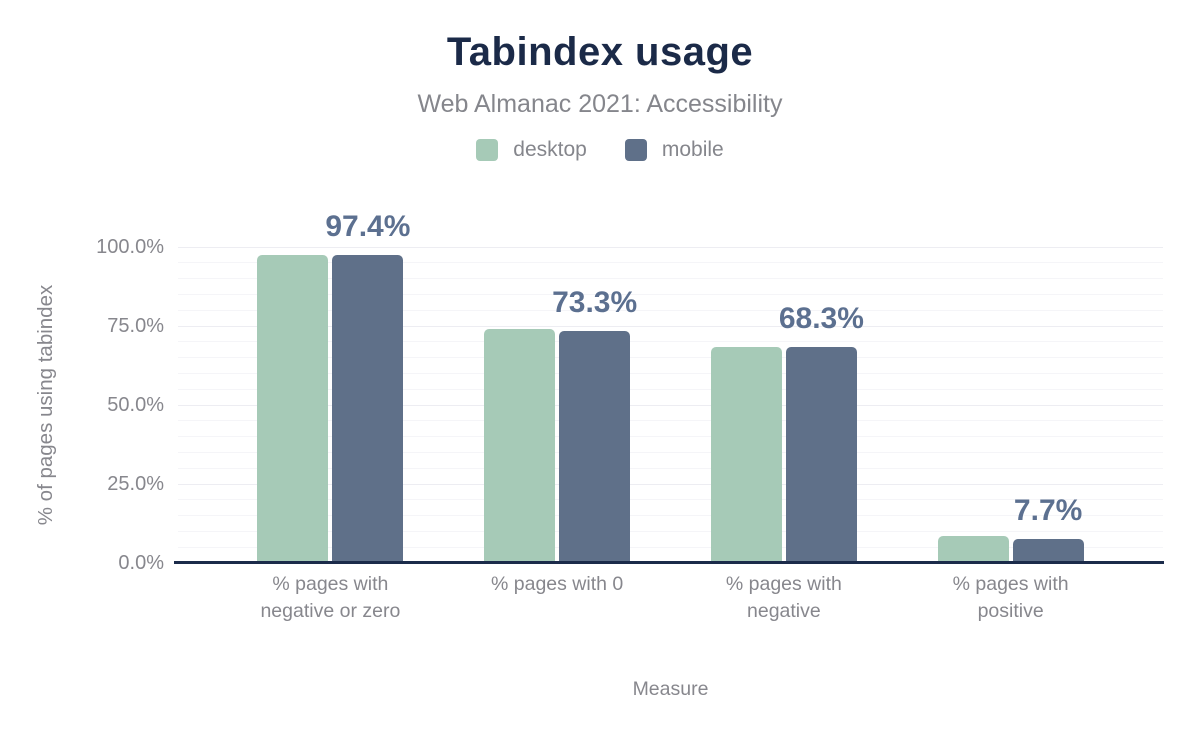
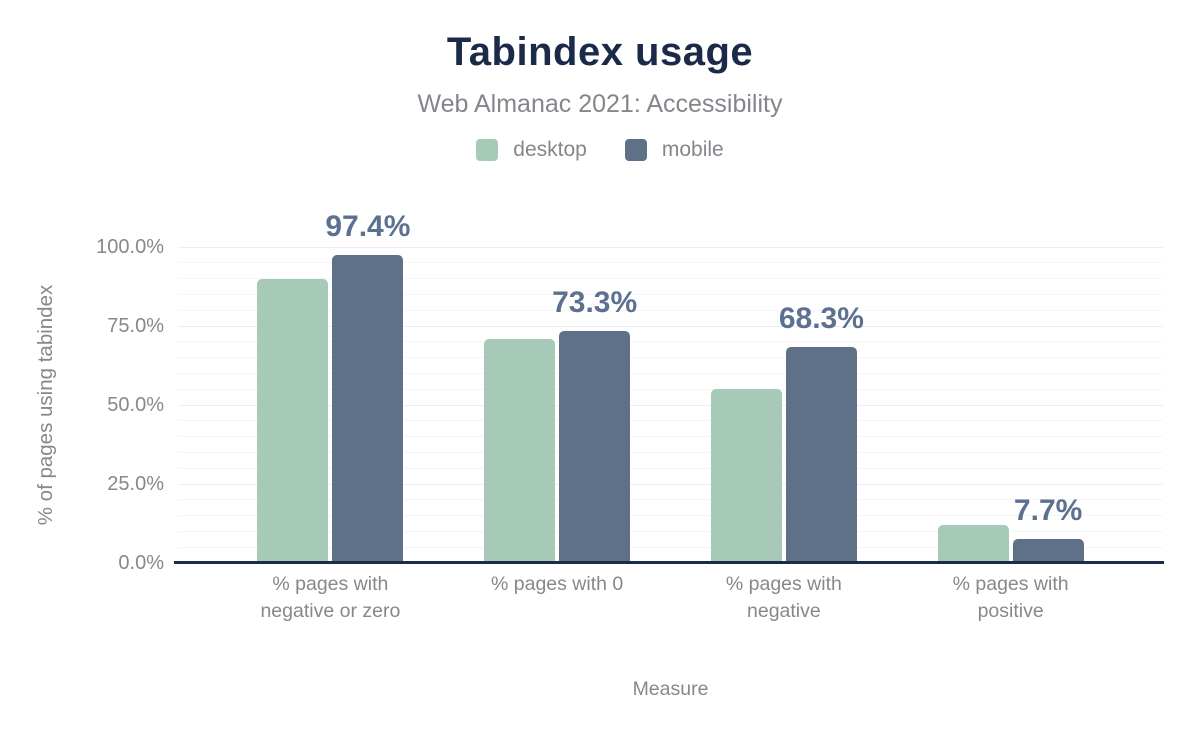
desktop/% pages with negative or zero: 98% -> 90%
desktop/% pages with 0: 74% -> 71%
desktop/% pages with negative: 68% -> 55%
desktop/% pages with positive: 8% -> 12%
